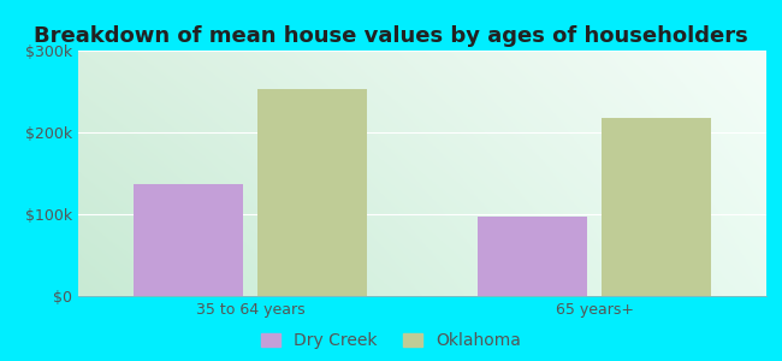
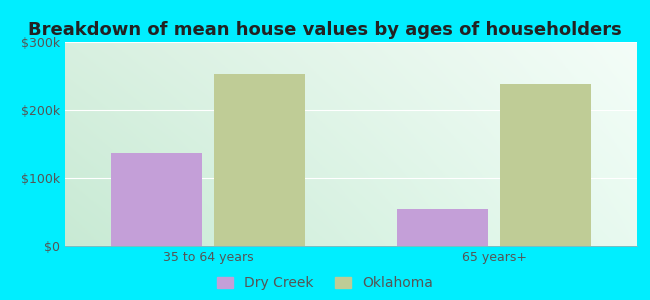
Dry Creek/65 years+: $97k -> $54k
Oklahoma/65 years+: $218k -> $238k
